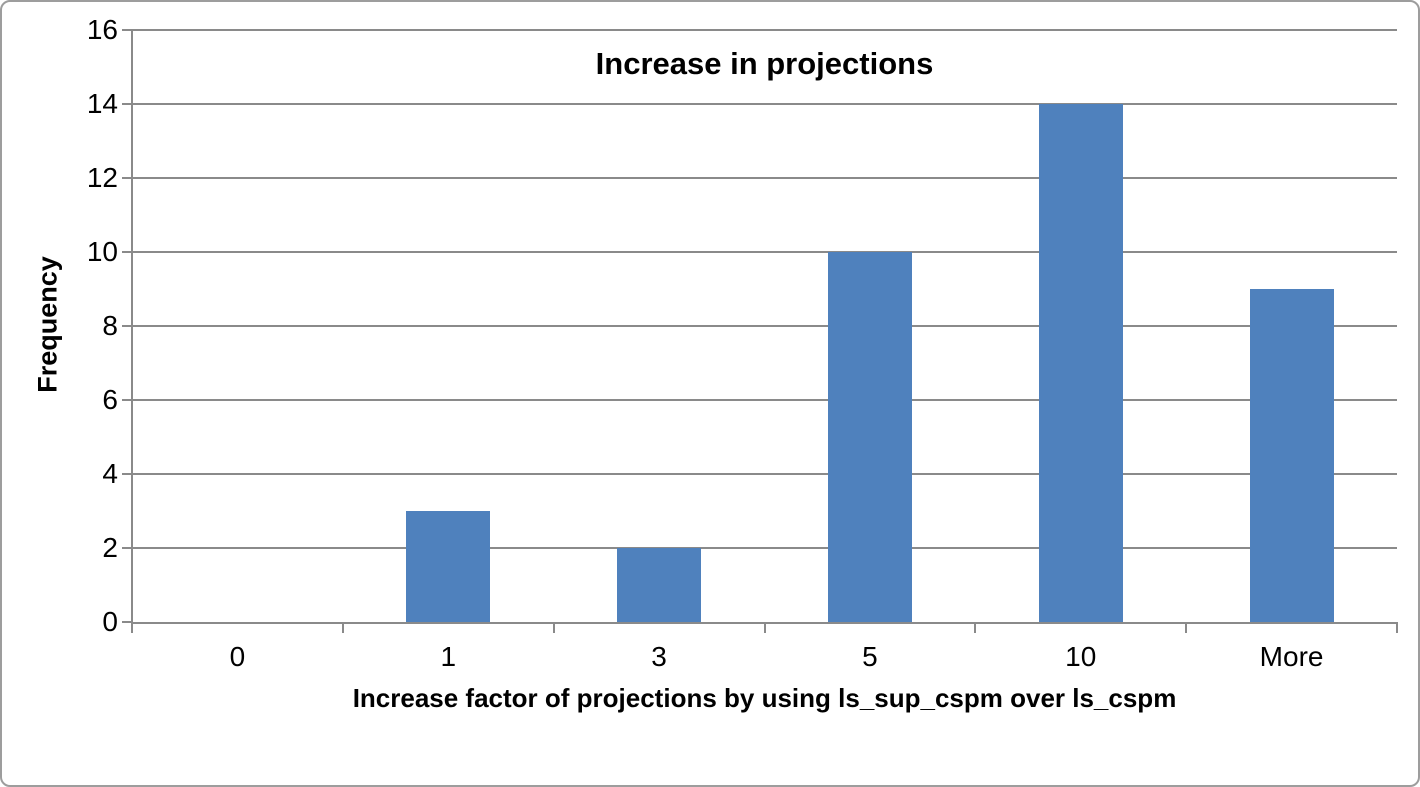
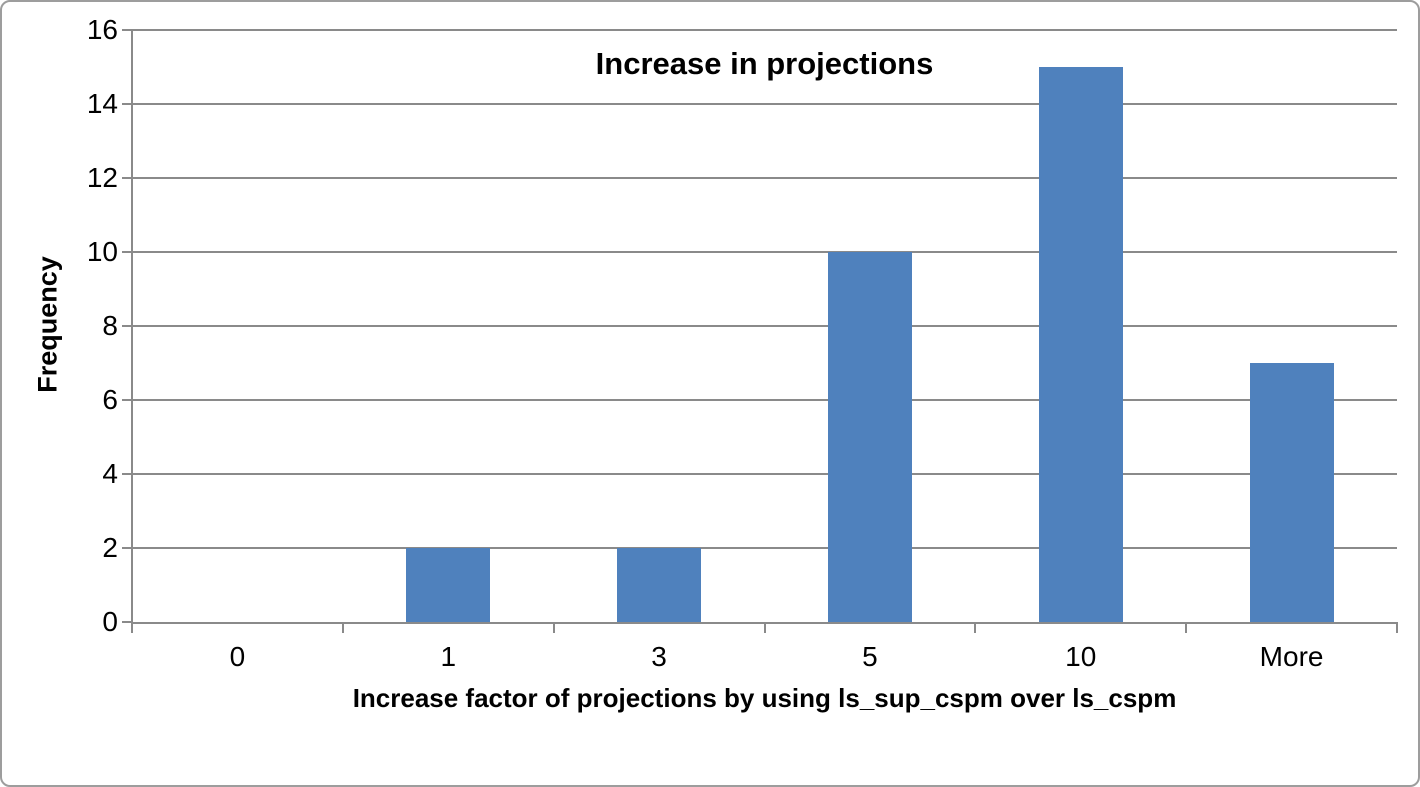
1: 3 -> 2
10: 14 -> 15
More: 9 -> 7
